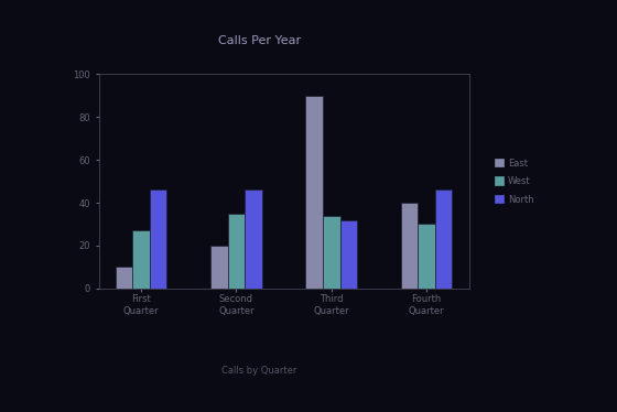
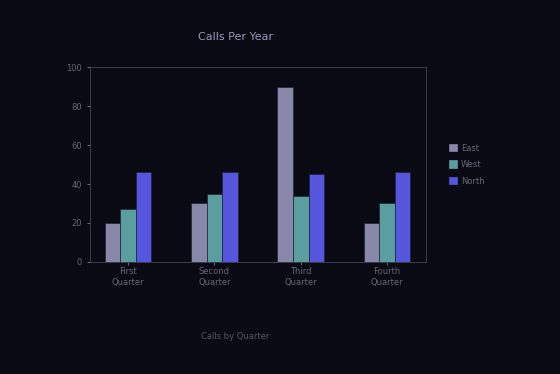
East/First Quarter: 10 -> 20
East/Second Quarter: 20 -> 30
North/Third Quarter: 32 -> 45
East/Fourth Quarter: 40 -> 20
